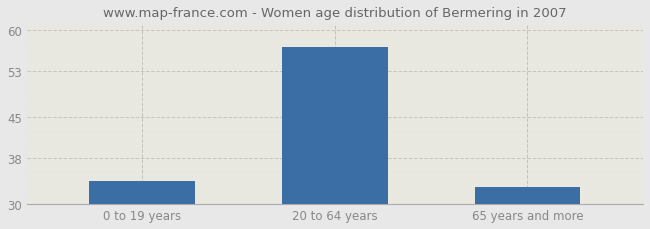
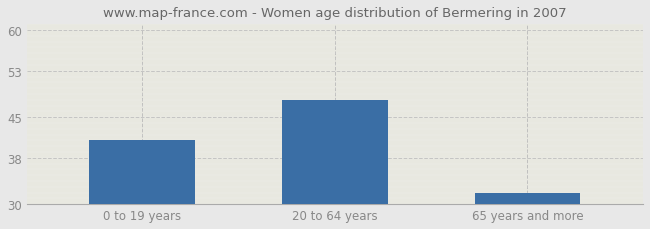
0 to 19 years: 34 -> 41
20 to 64 years: 57 -> 48
65 years and more: 33 -> 32
